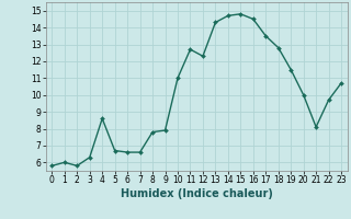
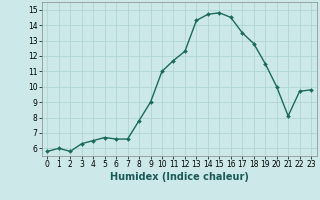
4: 8.6 -> 6.5
9: 7.9 -> 9.0
11: 12.7 -> 11.7
23: 10.7 -> 9.8
